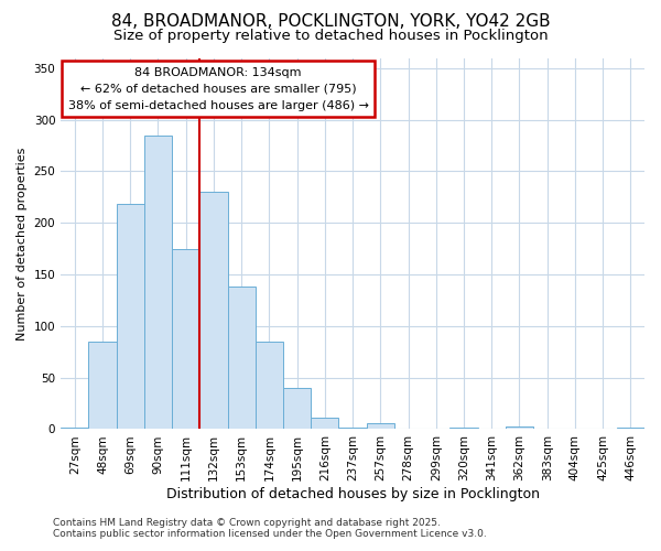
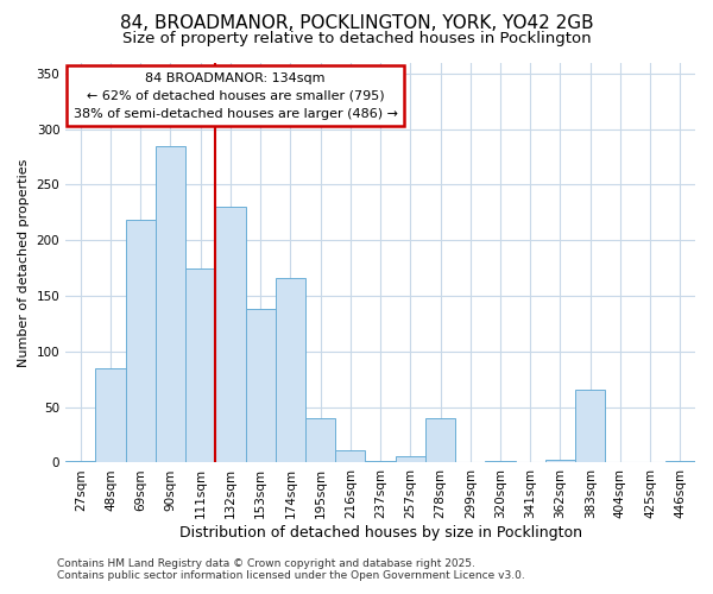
174sqm: 85 -> 166
278sqm: 1 -> 40
383sqm: 1 -> 66
